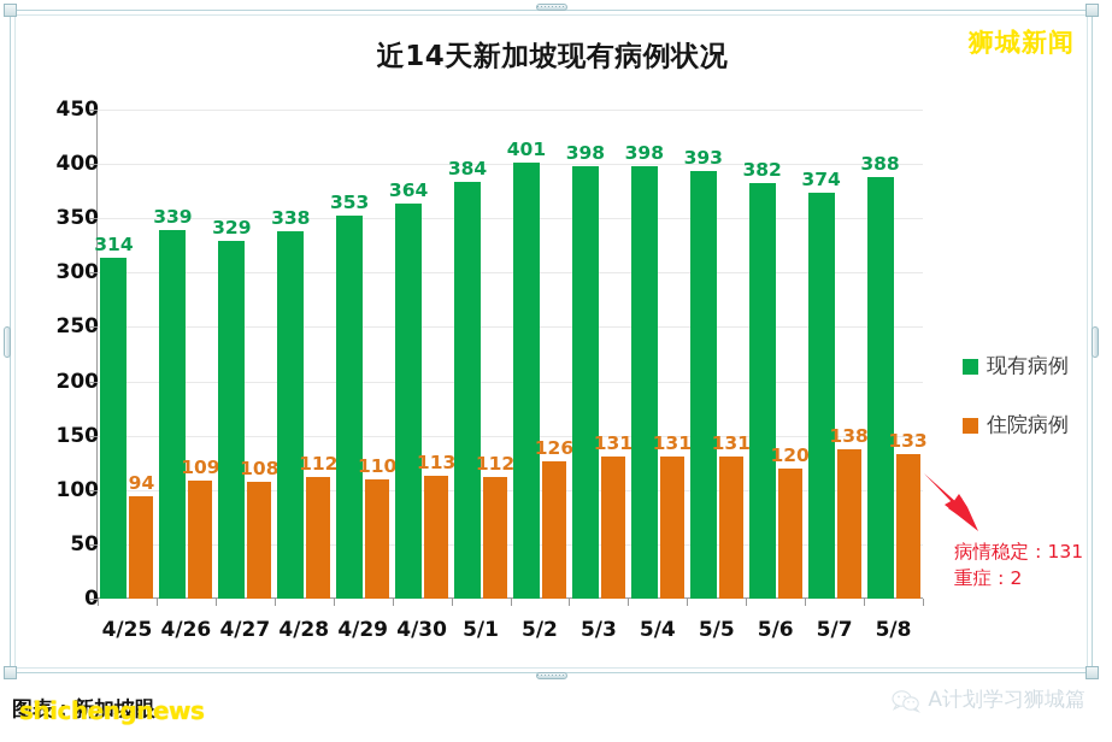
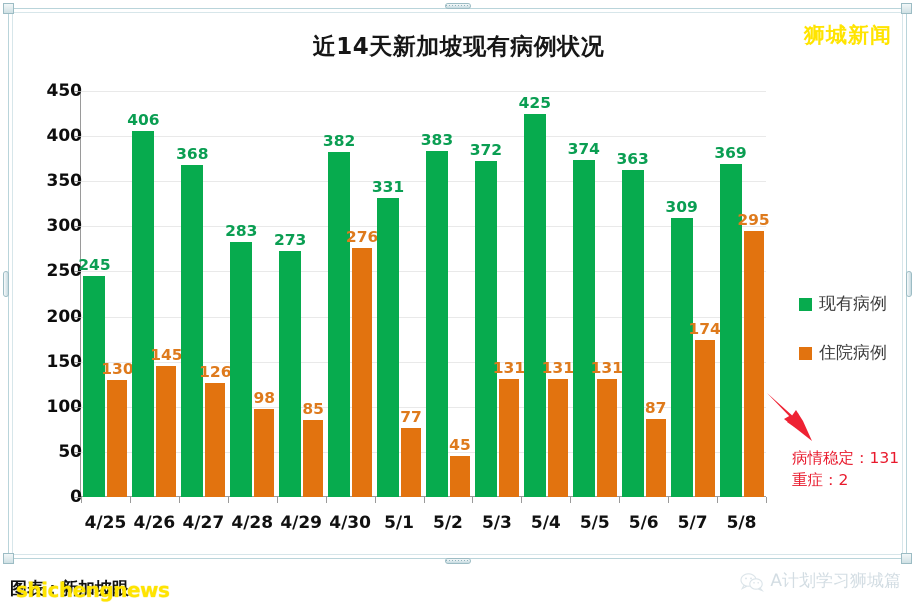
现有病例/4/25: 314 -> 245
住院病例/4/25: 94 -> 130
现有病例/4/26: 339 -> 406
住院病例/4/26: 109 -> 145
现有病例/4/27: 329 -> 368
住院病例/4/27: 108 -> 126
现有病例/4/28: 338 -> 283
住院病例/4/28: 112 -> 98
现有病例/4/29: 353 -> 273
住院病例/4/29: 110 -> 85
现有病例/4/30: 364 -> 382
住院病例/4/30: 113 -> 276
现有病例/5/1: 384 -> 331
住院病例/5/1: 112 -> 77
现有病例/5/2: 401 -> 383
住院病例/5/2: 126 -> 45
现有病例/5/3: 398 -> 372
现有病例/5/4: 398 -> 425
现有病例/5/5: 393 -> 374
现有病例/5/6: 382 -> 363
住院病例/5/6: 120 -> 87
现有病例/5/7: 374 -> 309
住院病例/5/7: 138 -> 174
现有病例/5/8: 388 -> 369
住院病例/5/8: 133 -> 295
